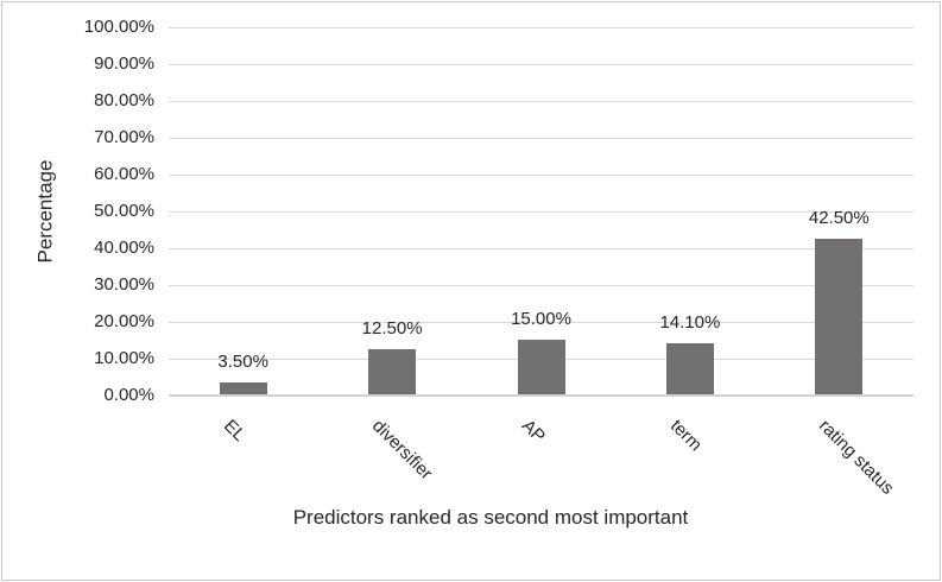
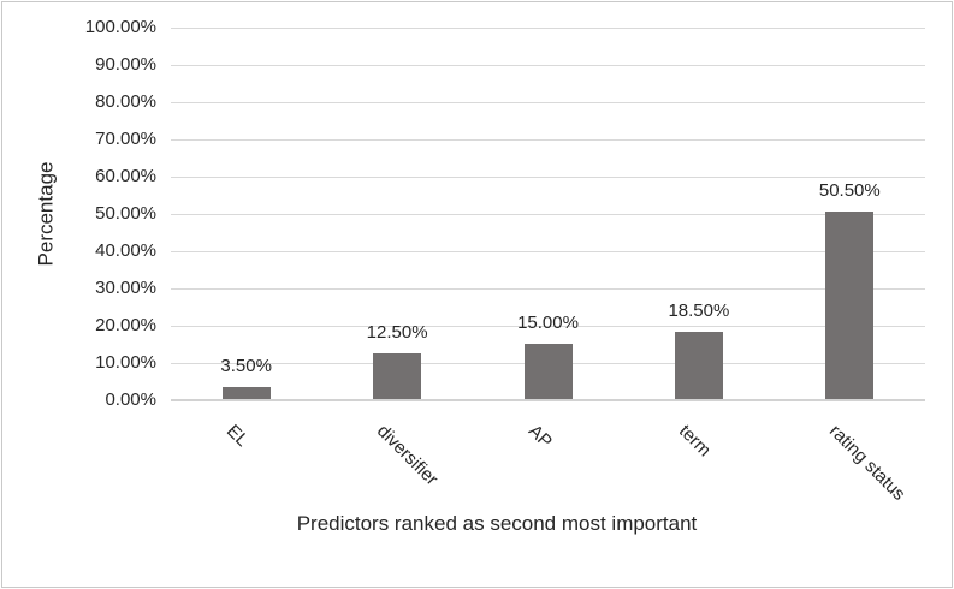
term: 14.10% -> 18.50%
rating status: 42.50% -> 50.50%
